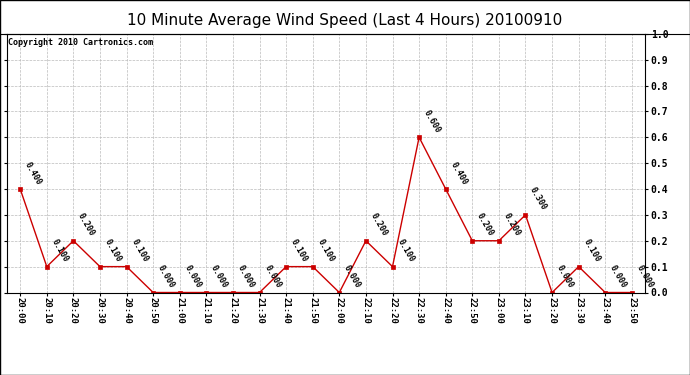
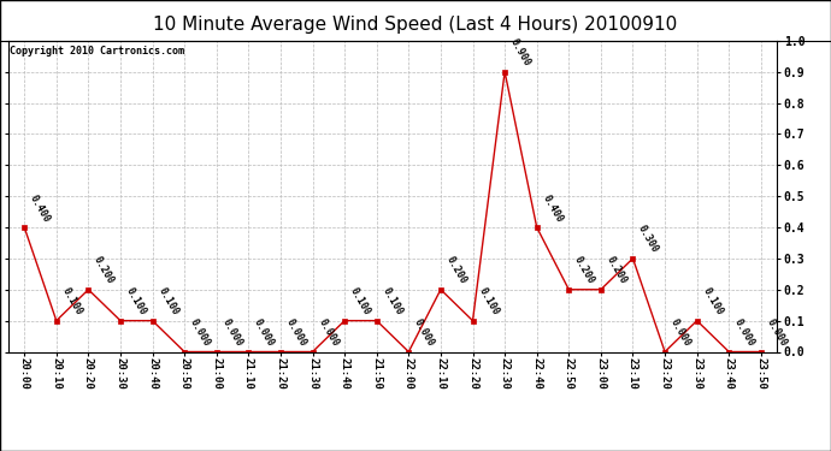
22:30: 0.600 -> 0.900
